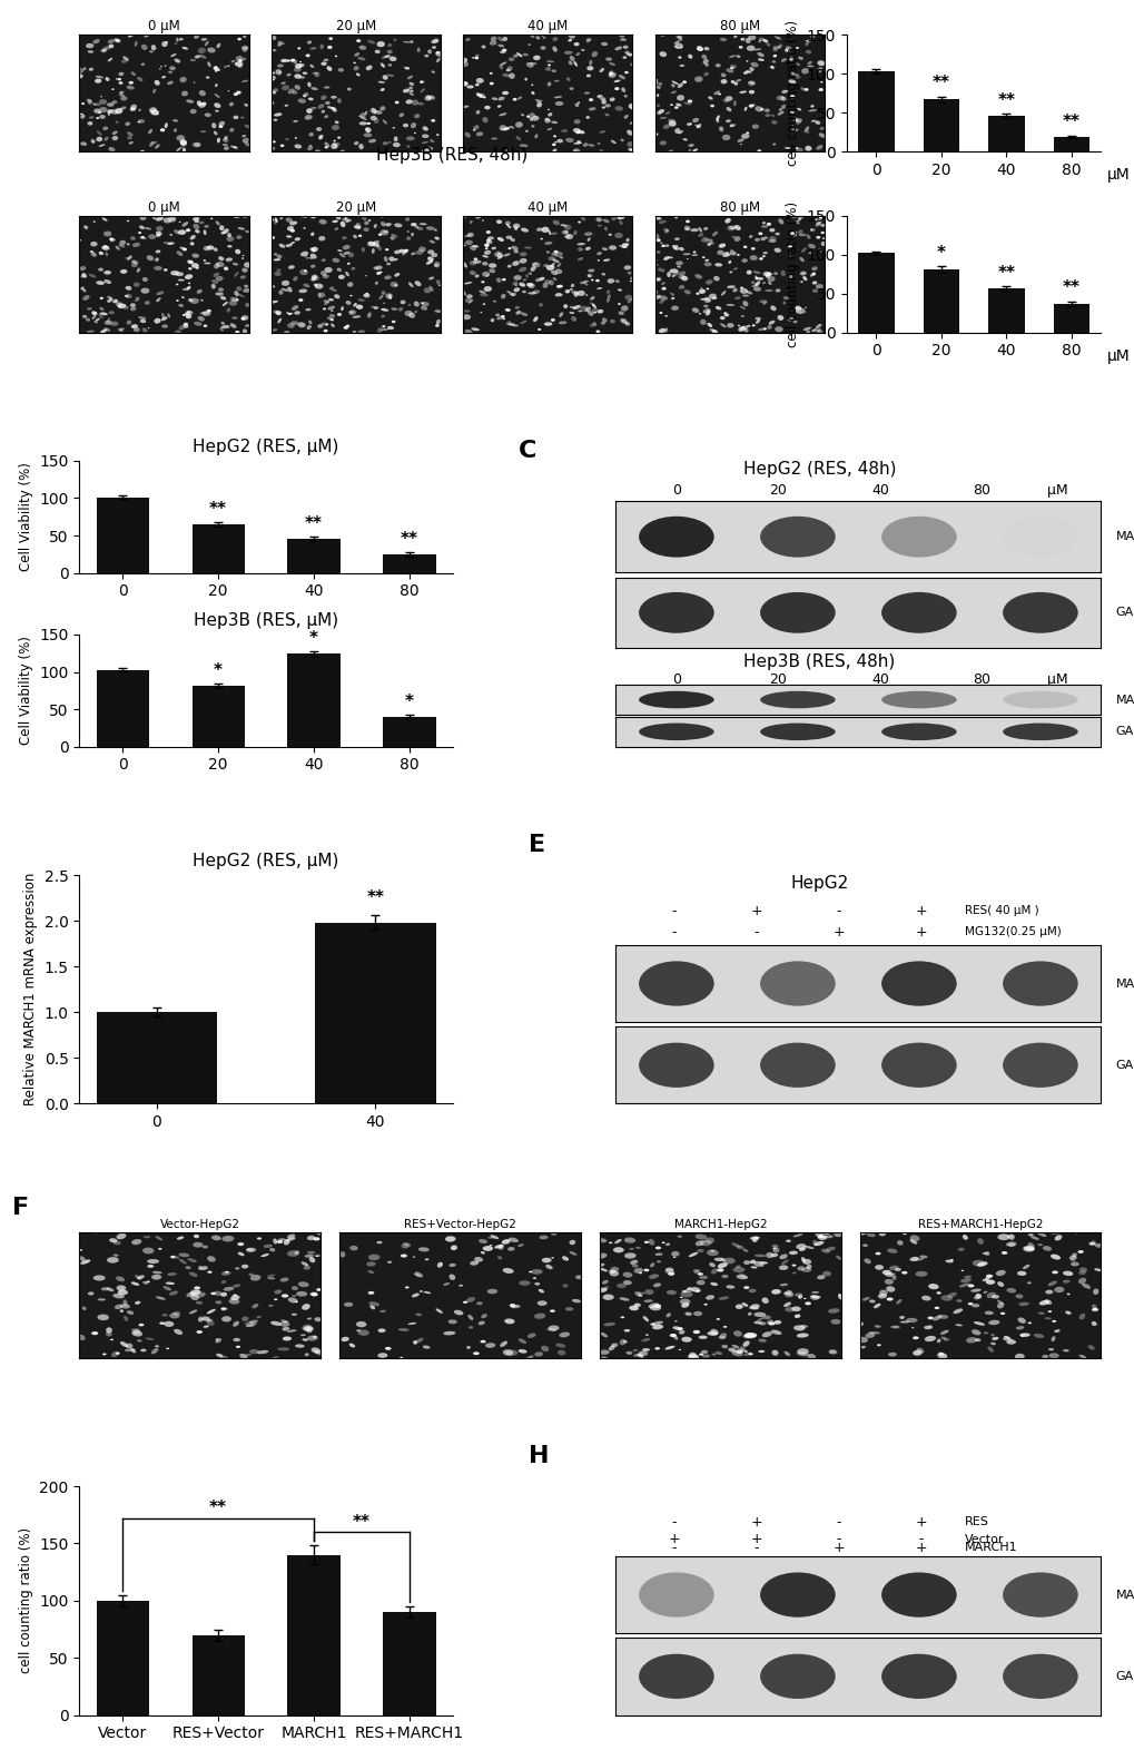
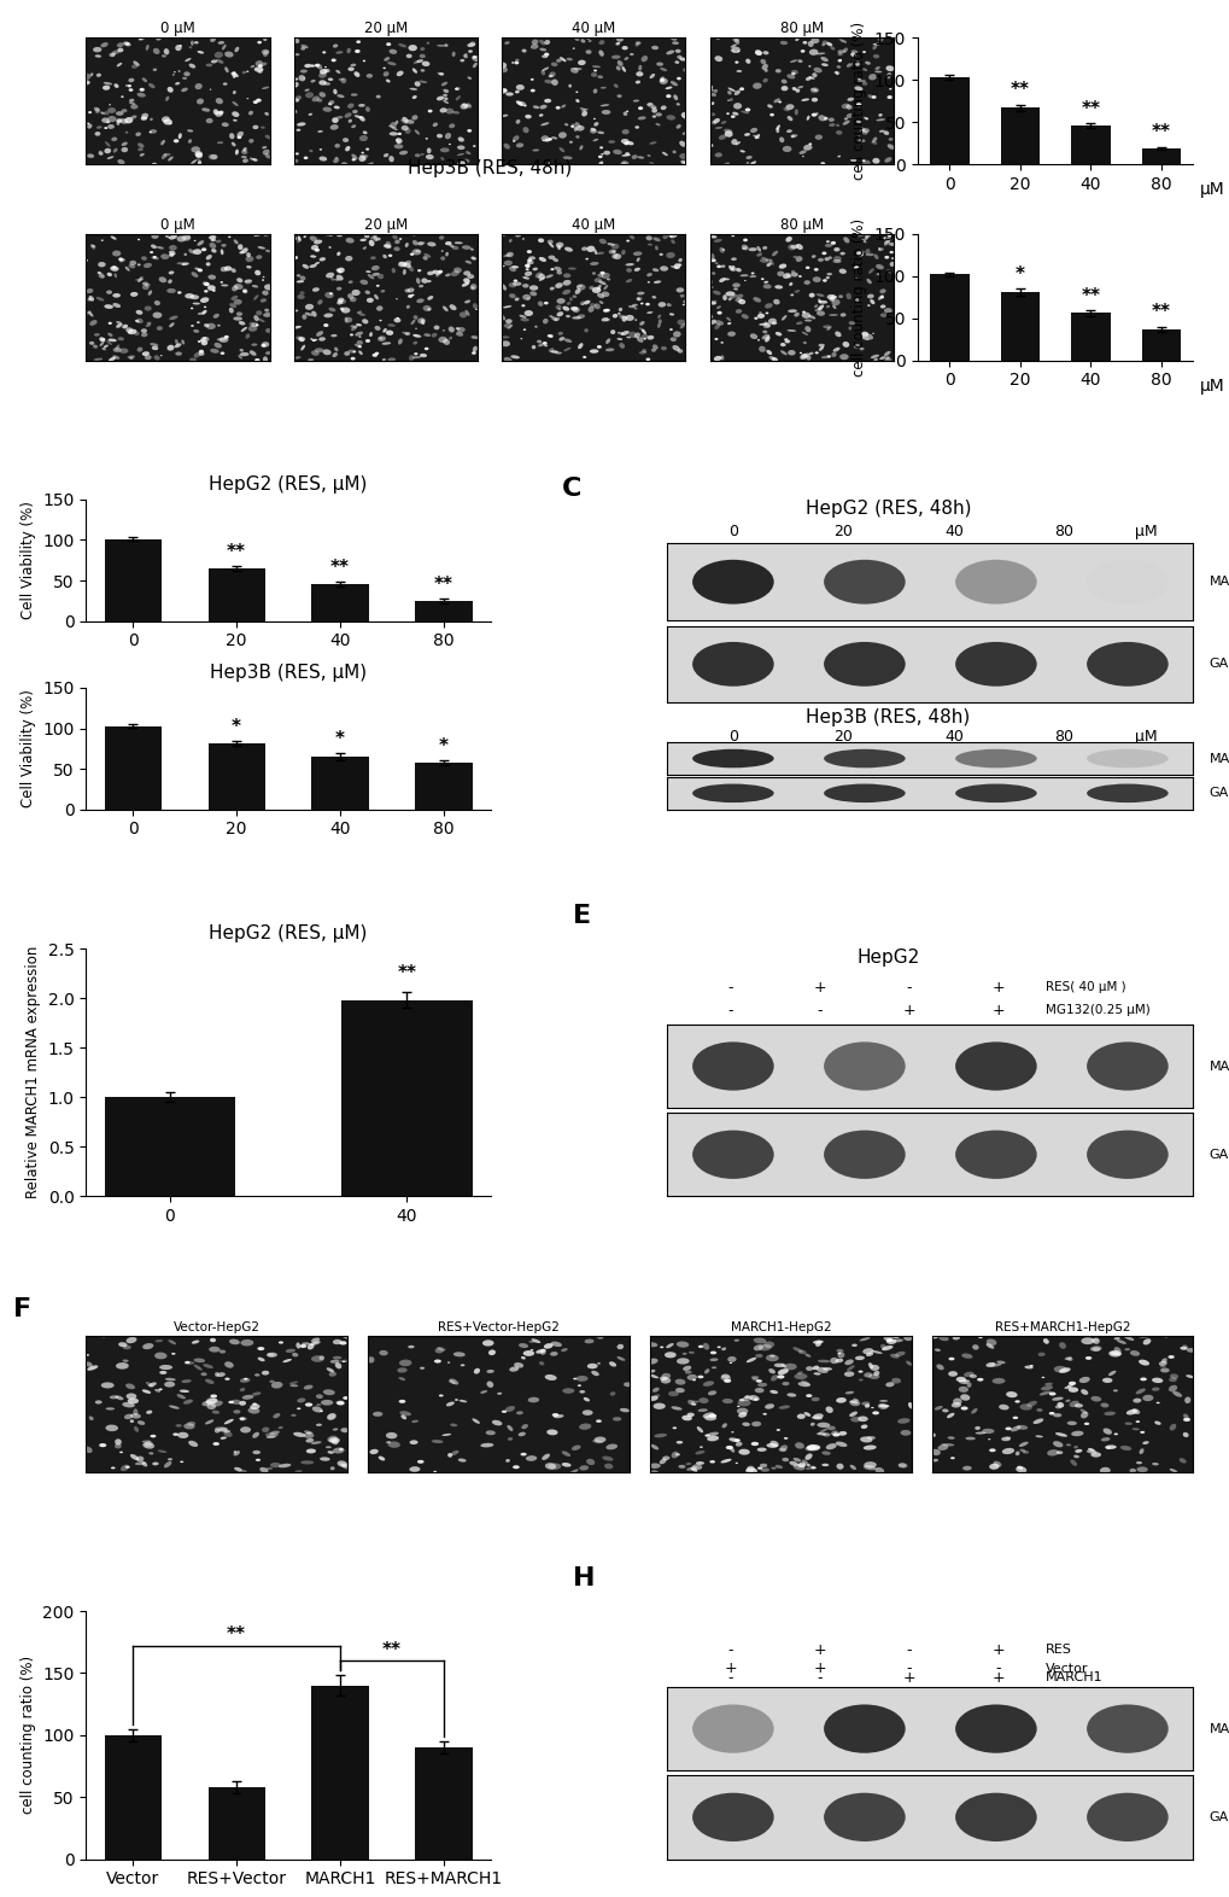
Hep3B (RES, μM)/40: 124 -> 65
Hep3B (RES, μM)/80: 40 -> 57
RES+Vector: 70 -> 58
